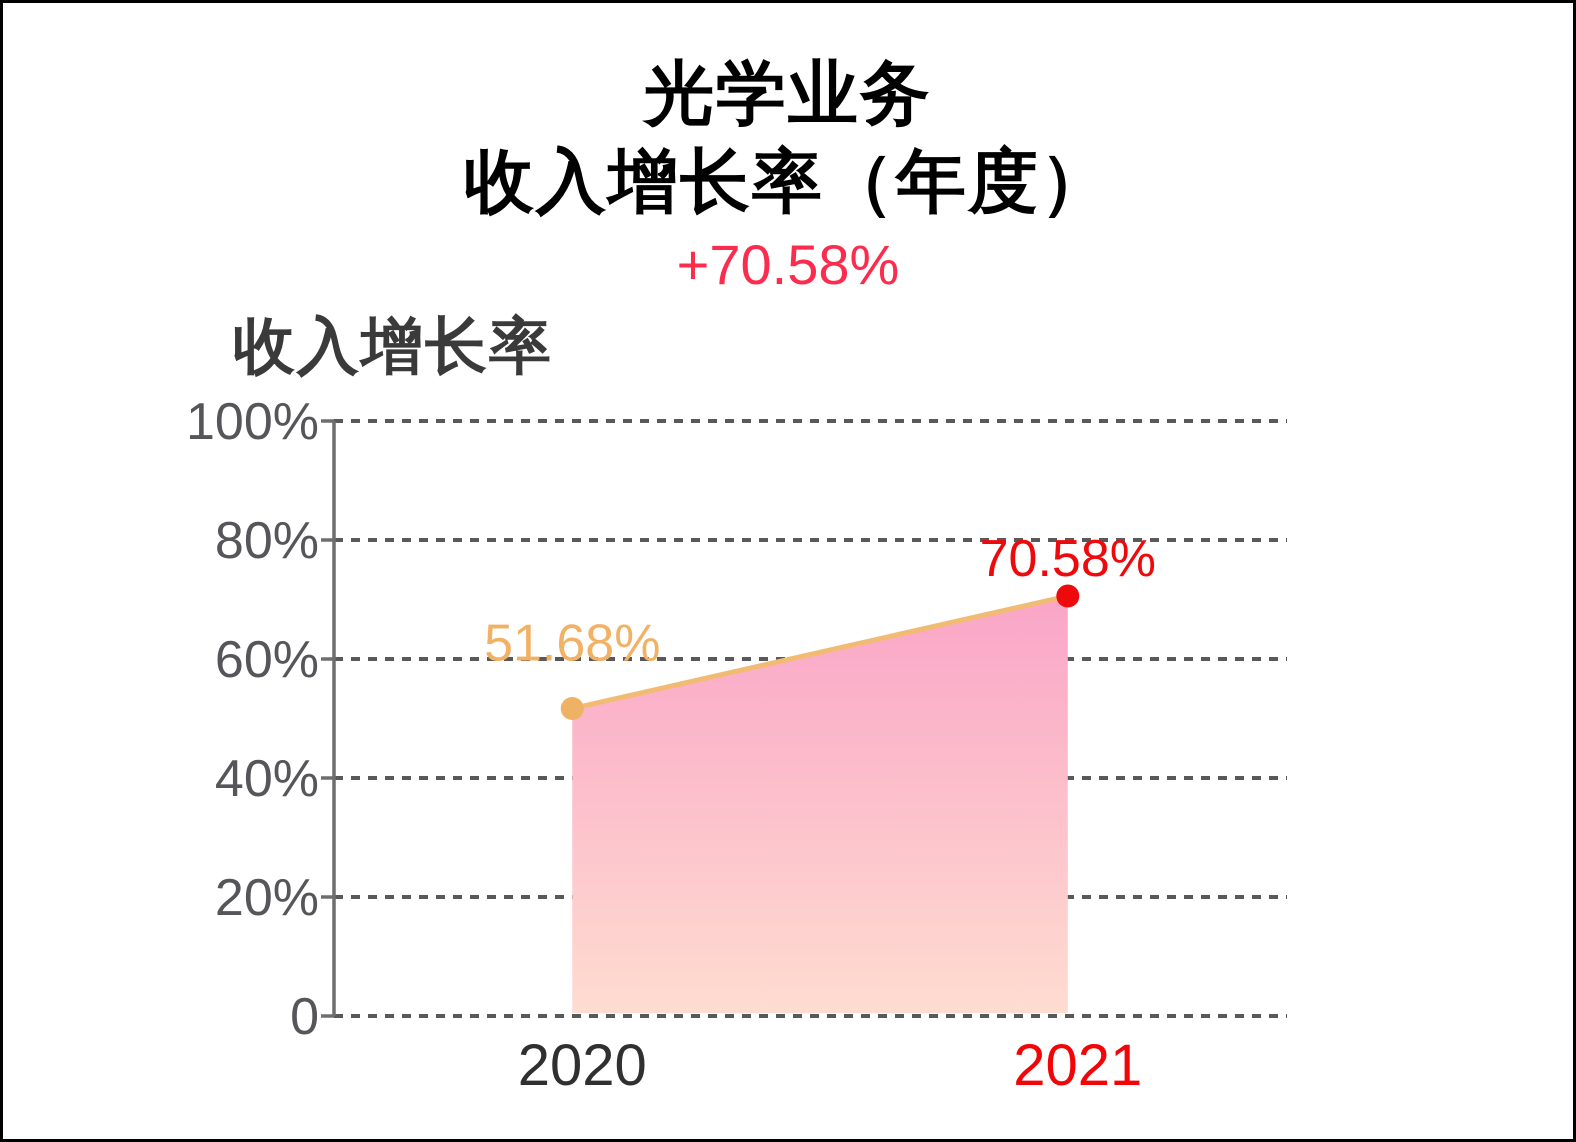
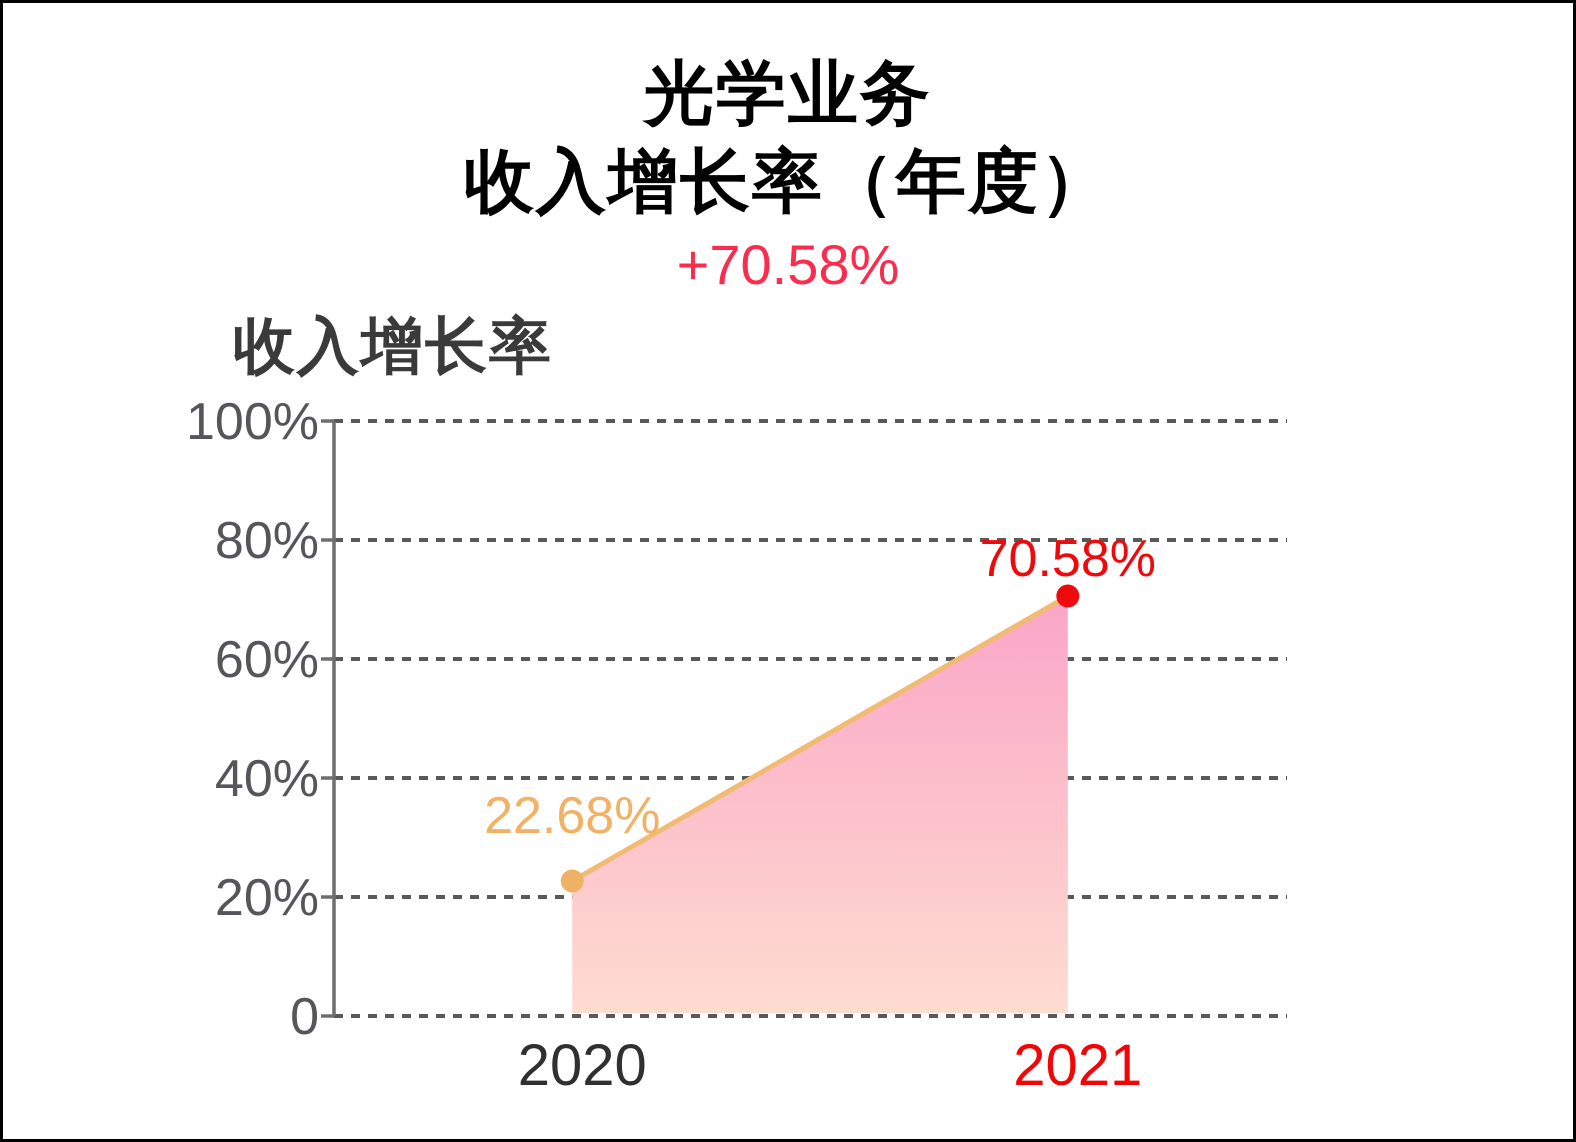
2020: 51.68% -> 22.68%
